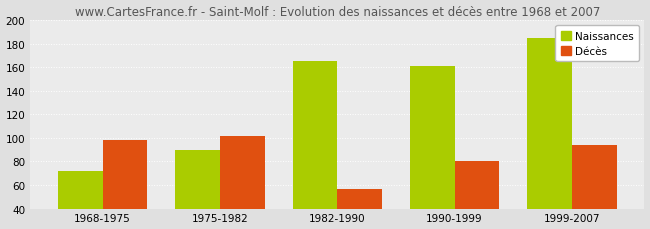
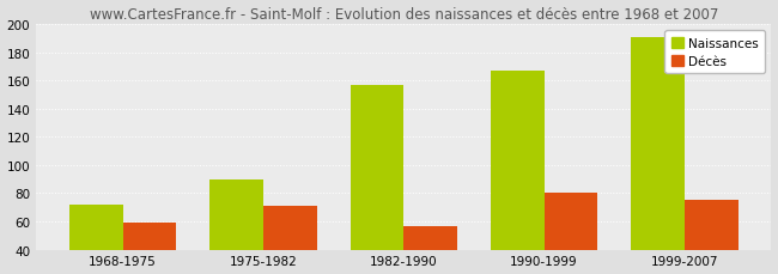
Décès/1968-1975: 98 -> 59
Décès/1975-1982: 102 -> 71
Naissances/1982-1990: 165 -> 157
Naissances/1990-1999: 161 -> 167
Naissances/1999-2007: 185 -> 191
Décès/1999-2007: 94 -> 75
